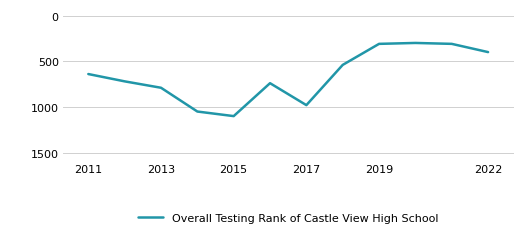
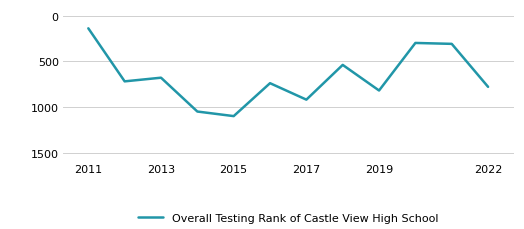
2011: 640 -> 140
2013: 790 -> 680
2017: 980 -> 920
2019: 310 -> 820
2022: 400 -> 780
